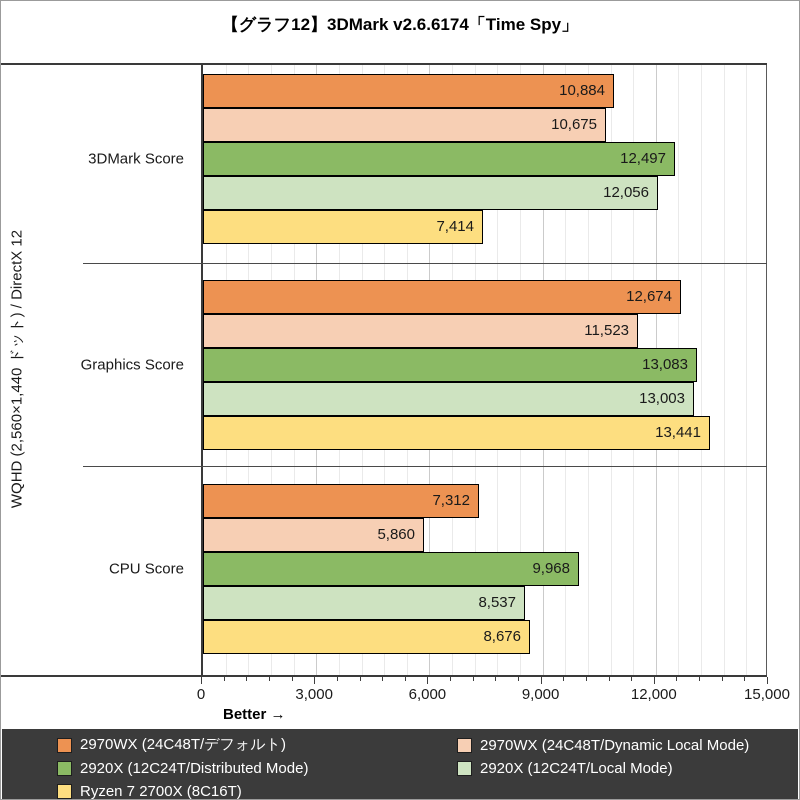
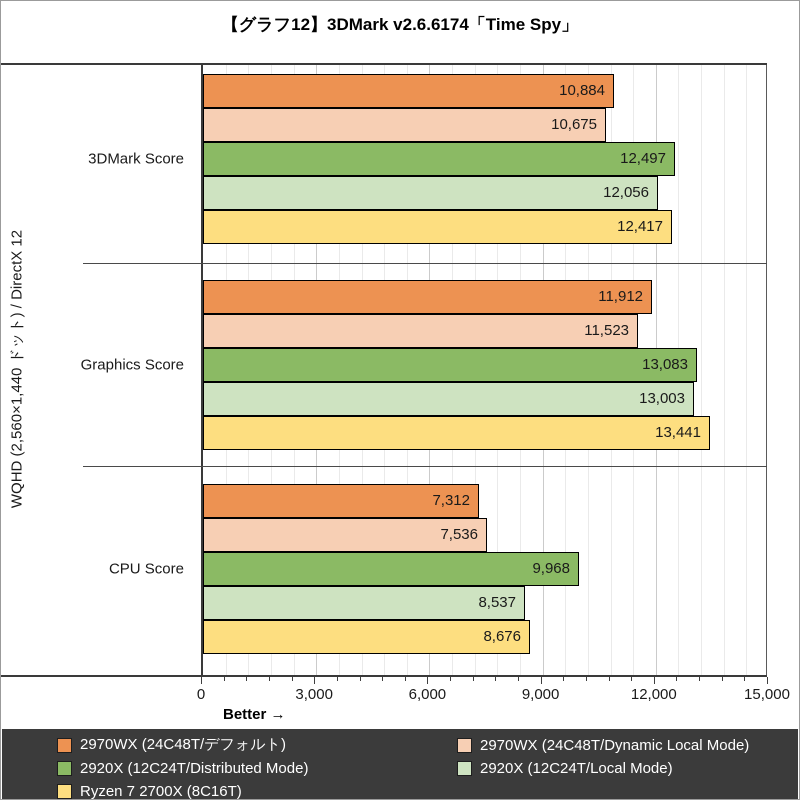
Ryzen 7 2700X (8C16T)/3DMark Score: 7,414 -> 12,417
2970WX (24C48T/デフォルト)/Graphics Score: 12,674 -> 11,912
2970WX (24C48T/Dynamic Local Mode)/CPU Score: 5,860 -> 7,536
